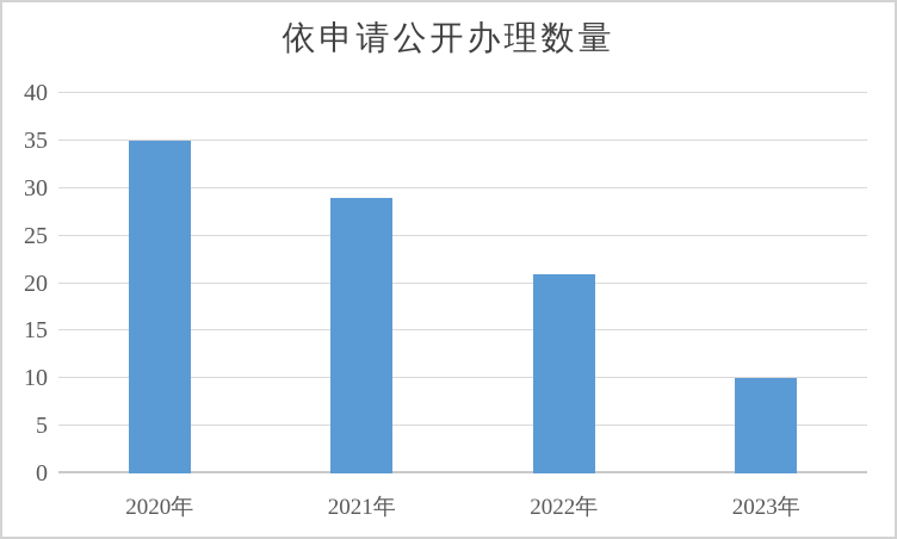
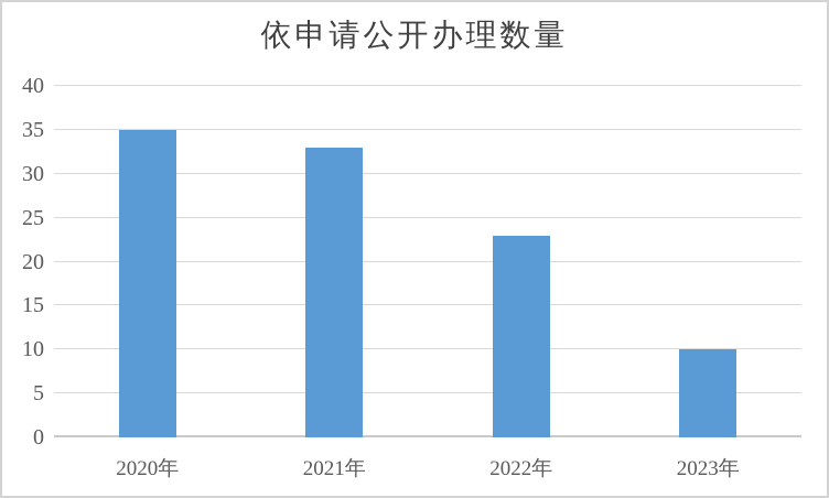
2021年: 29 -> 33
2022年: 21 -> 23
